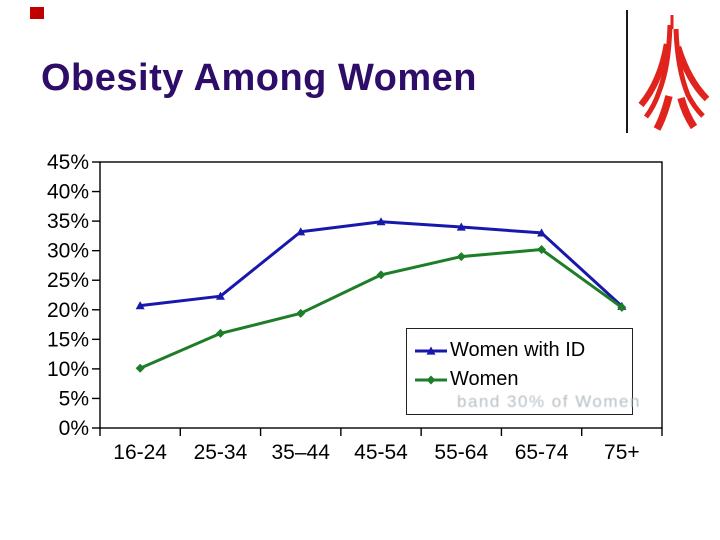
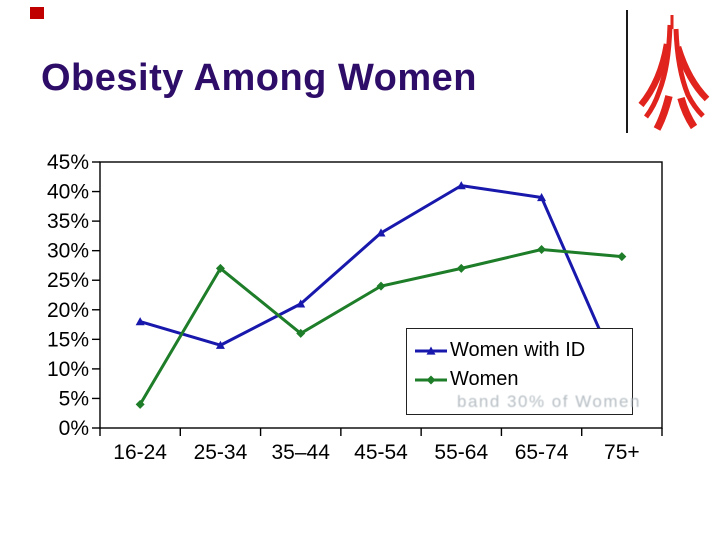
Women with ID/16-24: 21% -> 18%
Women/16-24: 10% -> 4%
Women with ID/25-34: 22% -> 14%
Women/25-34: 16% -> 27%
Women with ID/35–44: 33% -> 21%
Women/35–44: 19% -> 16%
Women with ID/45-54: 35% -> 33%
Women/45-54: 26% -> 24%
Women with ID/55-64: 34% -> 41%
Women/55-64: 29% -> 27%
Women with ID/65-74: 33% -> 39%
Women with ID/75+: 21% -> 8%
Women/75+: 20% -> 29%
